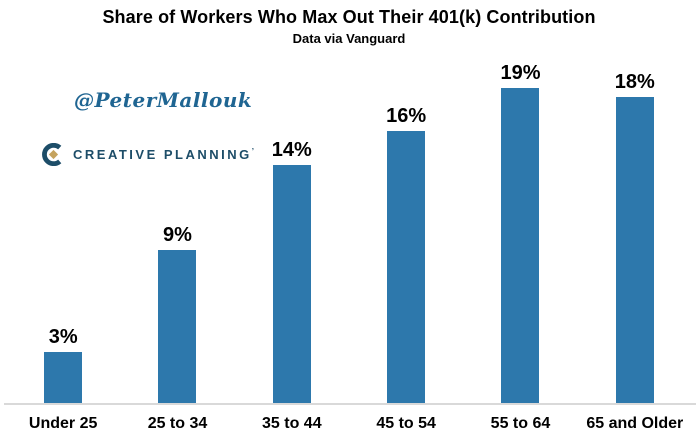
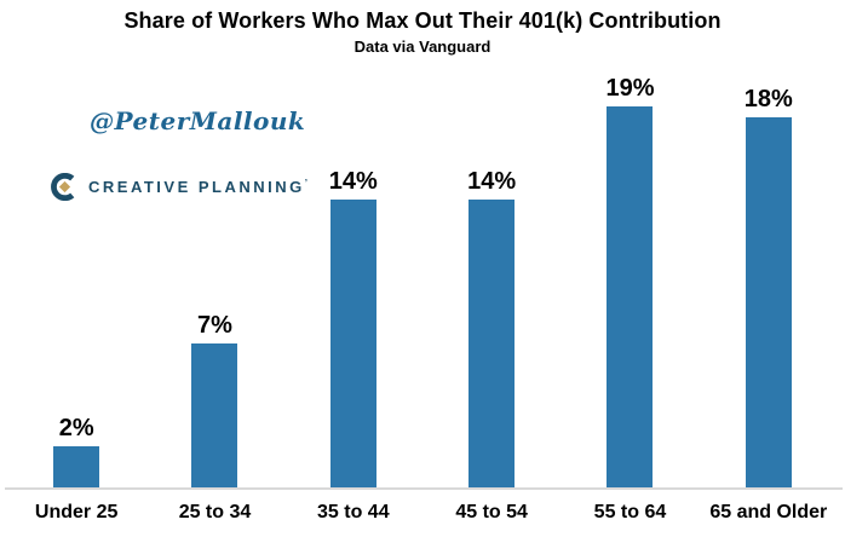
Under 25: 3% -> 2%
25 to 34: 9% -> 7%
45 to 54: 16% -> 14%
